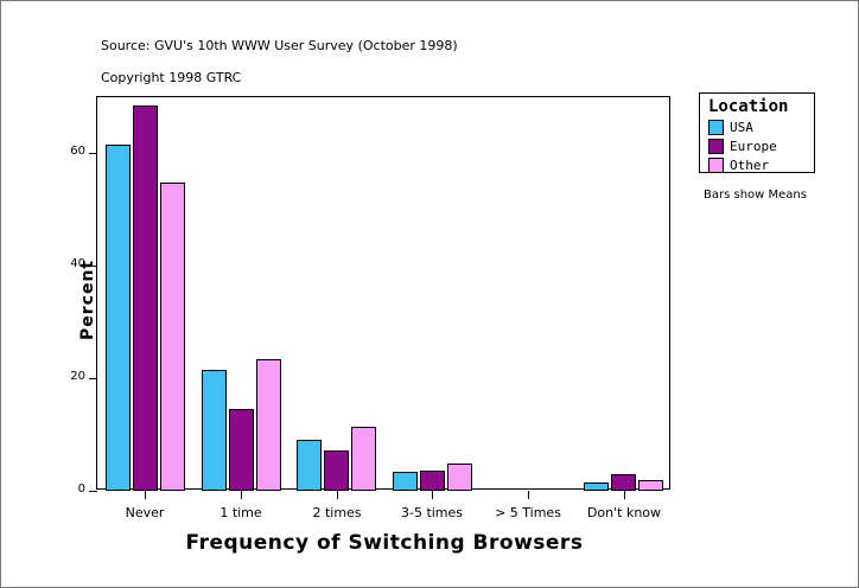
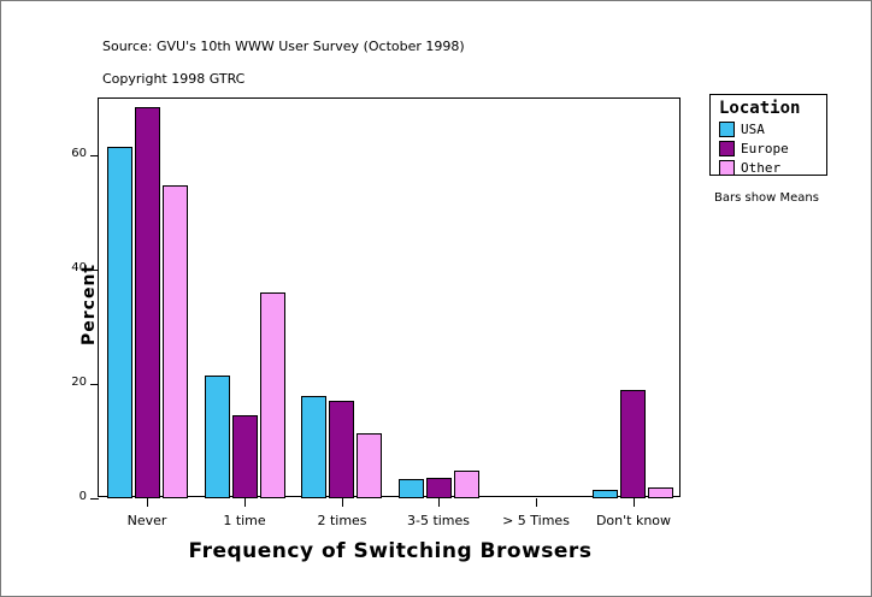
Other/1 time: 23 -> 36
USA/2 times: 9 -> 18
Europe/2 times: 7 -> 17
Europe/Don't know: 3 -> 19
